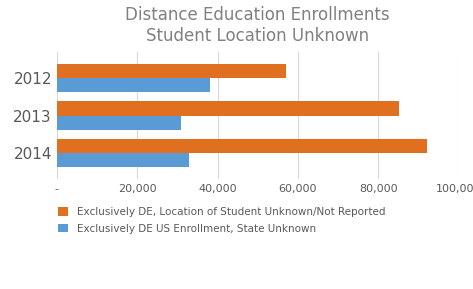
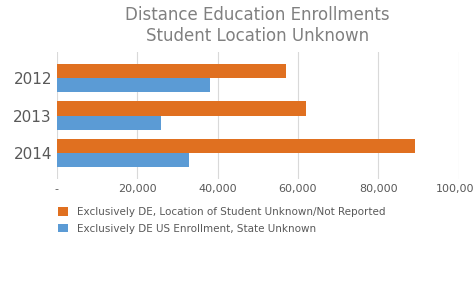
Exclusively DE, Location of Student Unknown/Not Reported/2013: 85,000 -> 62,000
Exclusively DE US Enrollment, State Unknown/2013: 31,000 -> 26,000
Exclusively DE, Location of Student Unknown/Not Reported/2014: 92,000 -> 89,000
